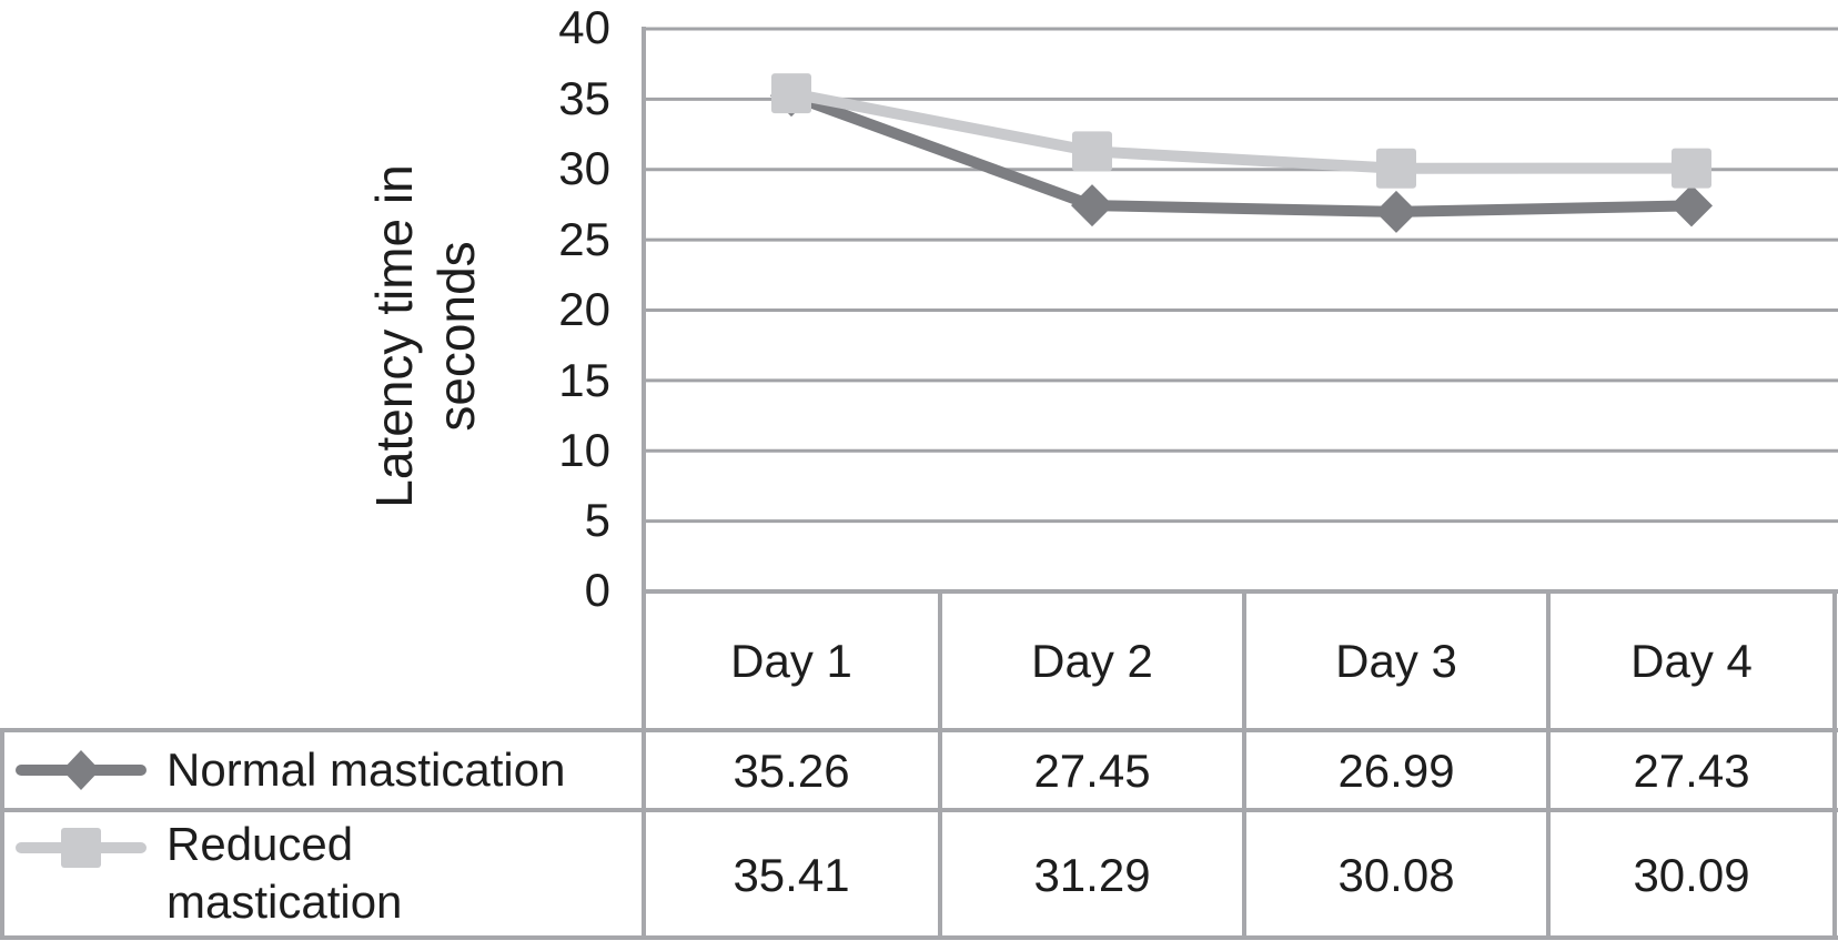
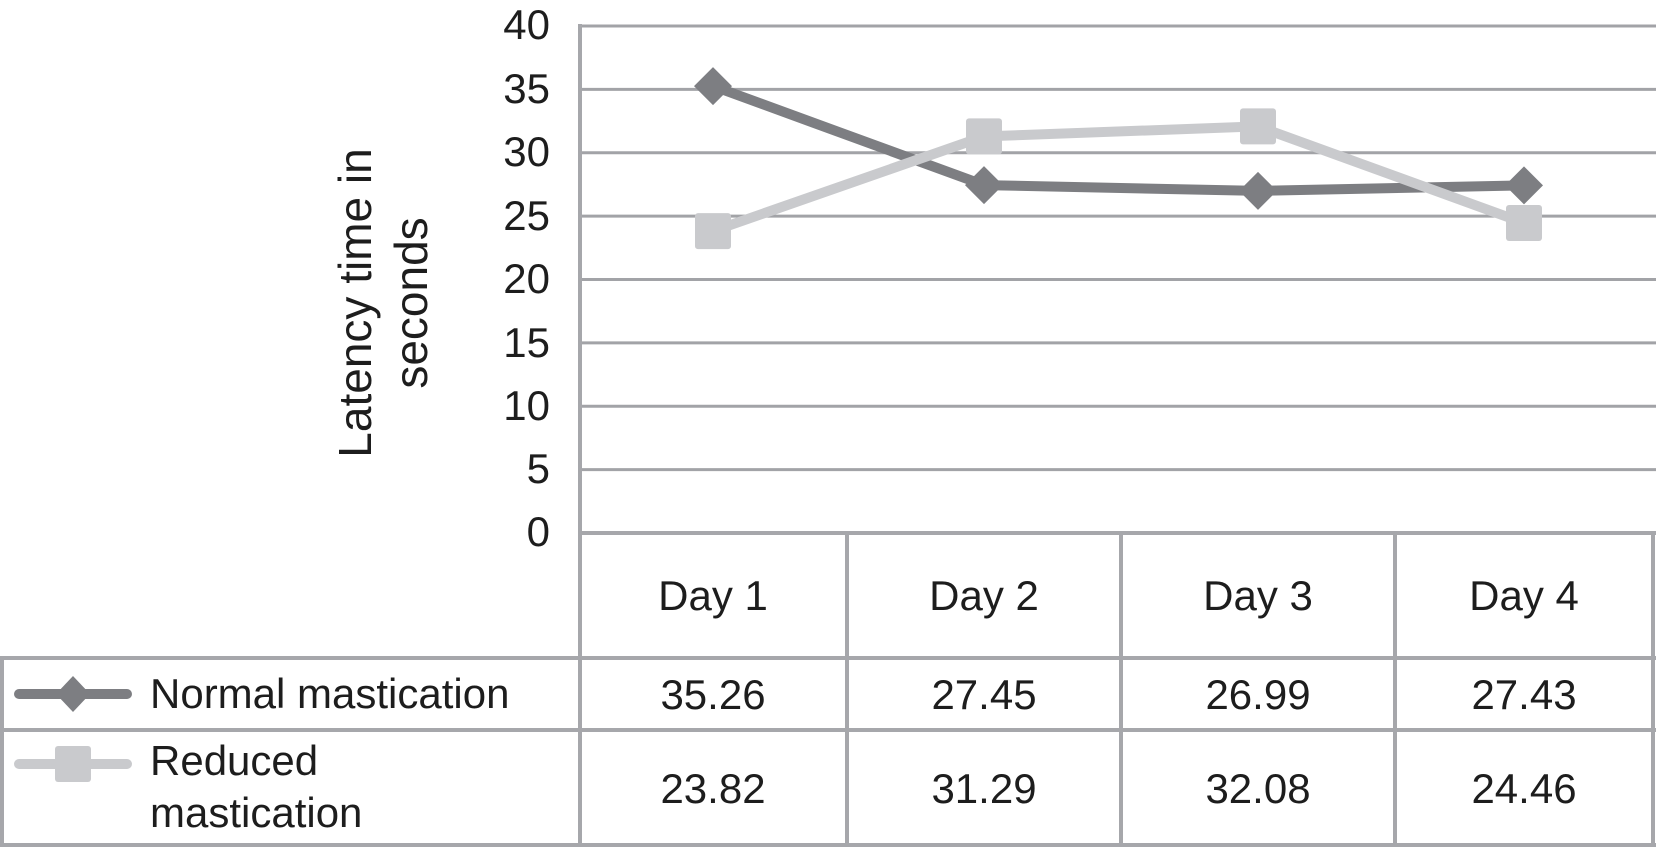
Reduced mastication/Day 1: 35.41 -> 23.82
Reduced mastication/Day 3: 30.08 -> 32.08
Reduced mastication/Day 4: 30.09 -> 24.46
